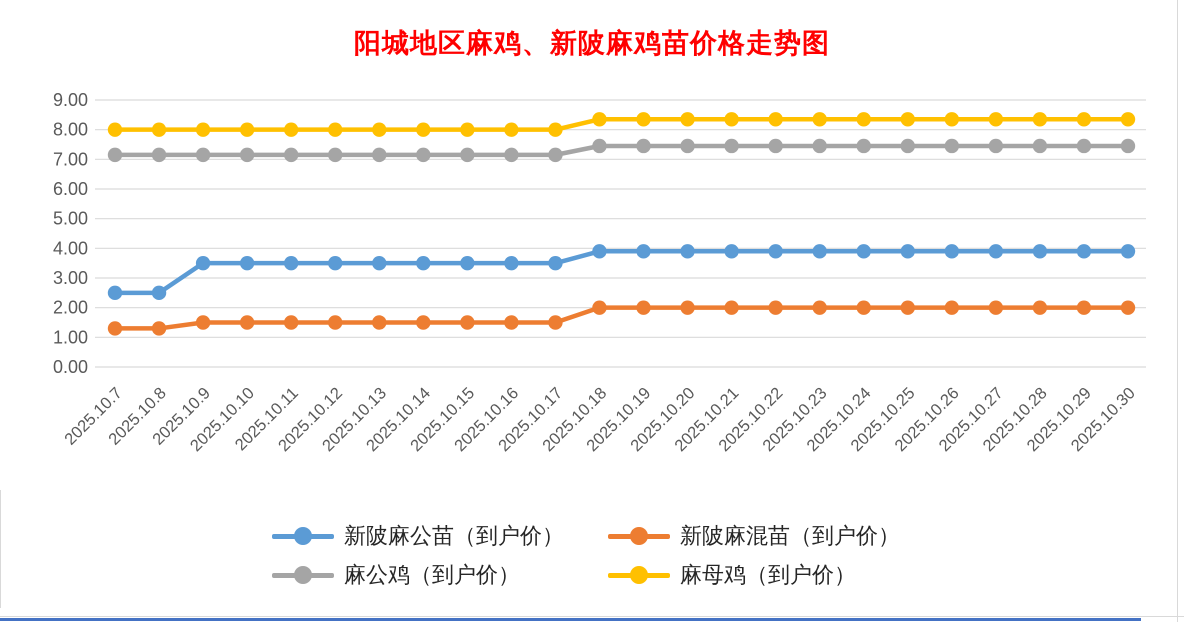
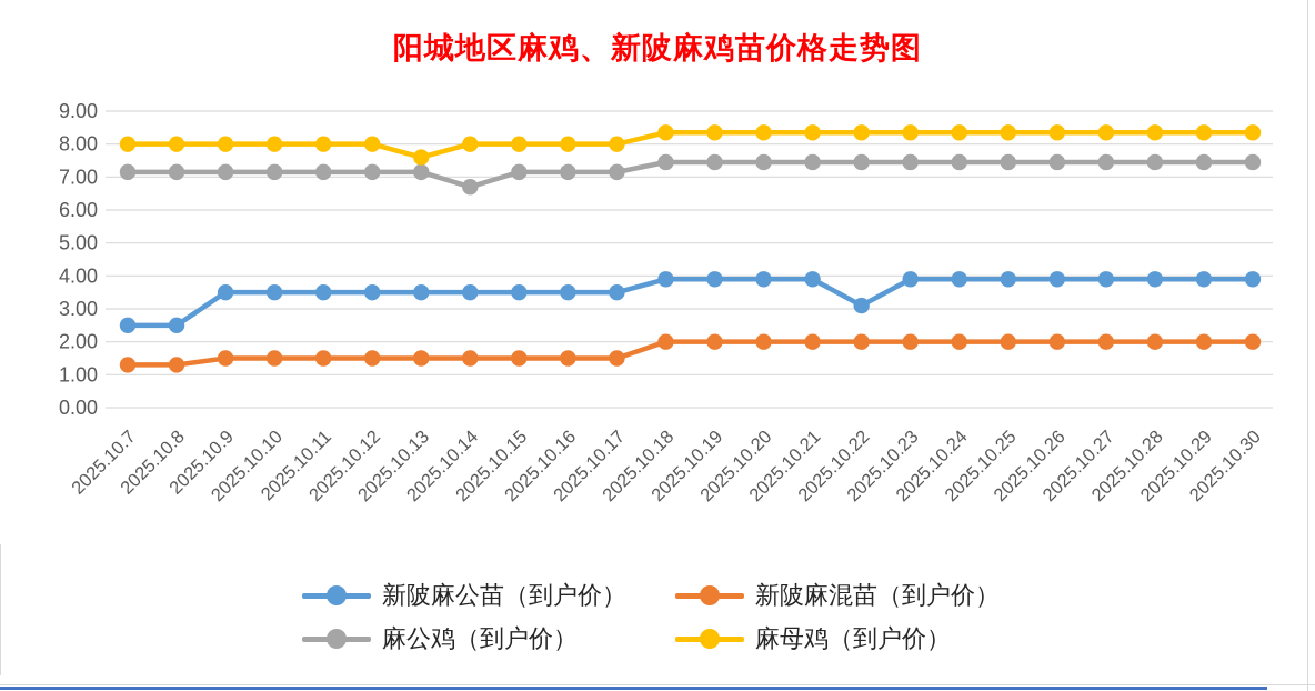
麻母鸡（到户价）/2025.10.13: 8.0 -> 7.6
麻公鸡（到户价）/2025.10.14: 7.2 -> 6.7
新陂麻公苗（到户价）/2025.10.22: 3.9 -> 3.1
